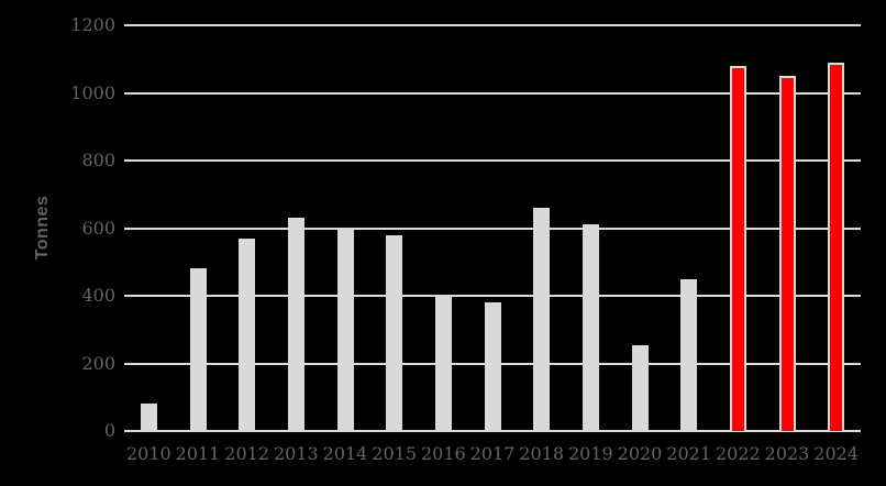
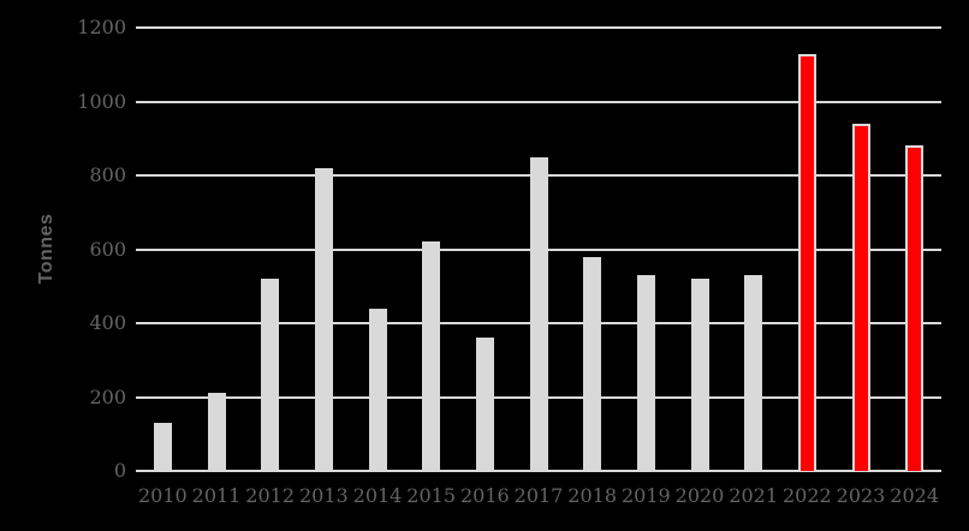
2010: 80 -> 130
2011: 480 -> 210
2012: 570 -> 520
2013: 630 -> 820
2014: 600 -> 440
2015: 580 -> 620
2016: 400 -> 360
2017: 380 -> 850
2018: 660 -> 580
2019: 610 -> 530
2020: 260 -> 520
2021: 450 -> 530
2022: 1080 -> 1130
2023: 1050 -> 940
2024: 1090 -> 880
